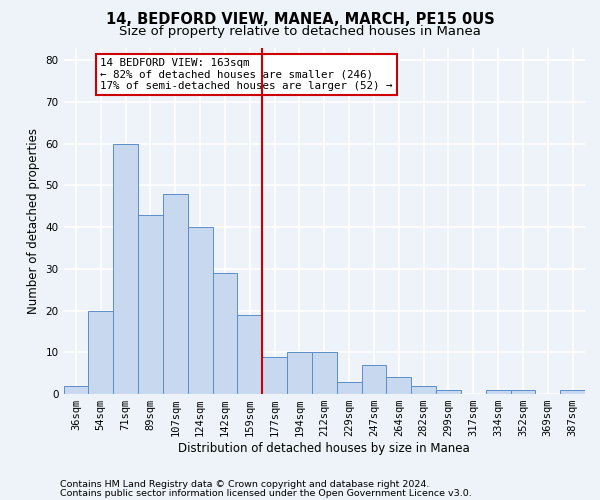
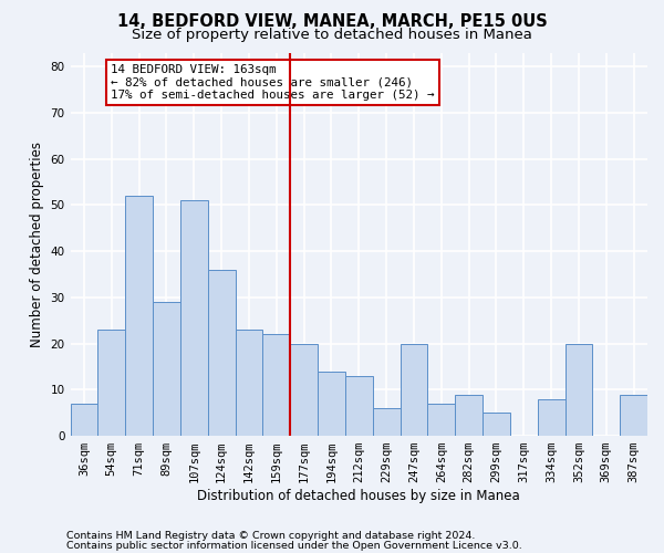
36sqm: 2 -> 7
54sqm: 20 -> 23
71sqm: 60 -> 52
89sqm: 43 -> 29
107sqm: 48 -> 51
124sqm: 40 -> 36
142sqm: 29 -> 23
159sqm: 19 -> 22
177sqm: 9 -> 20
194sqm: 10 -> 14
212sqm: 10 -> 13
229sqm: 3 -> 6
247sqm: 7 -> 20
264sqm: 4 -> 7
282sqm: 2 -> 9
299sqm: 1 -> 5
334sqm: 1 -> 8
352sqm: 1 -> 20
387sqm: 1 -> 9
